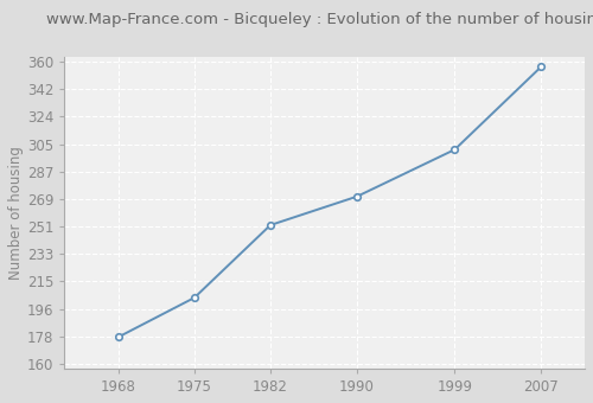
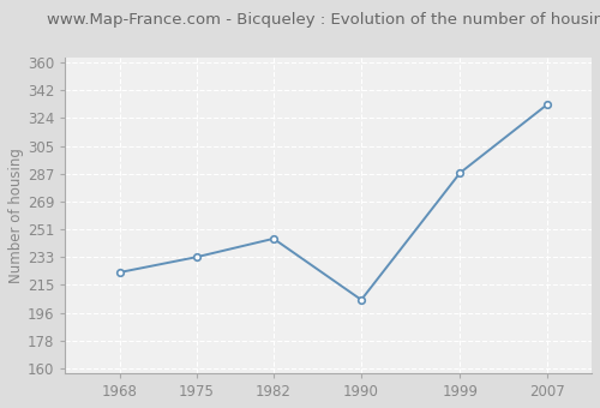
1968: 178 -> 223
1975: 204 -> 233
1982: 252 -> 245
1990: 271 -> 205
1999: 302 -> 288
2007: 357 -> 333
